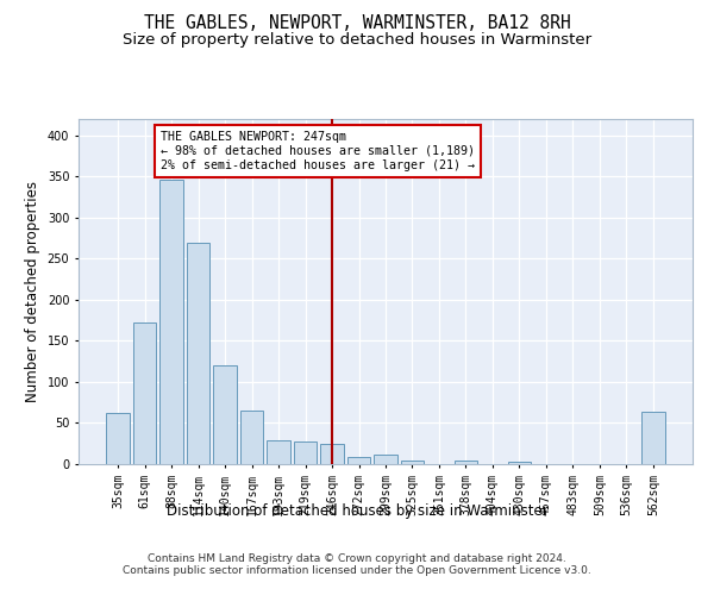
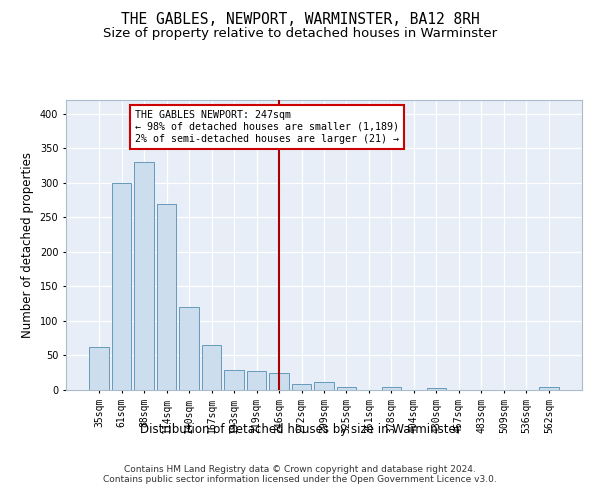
61sqm: 172 -> 300
88sqm: 346 -> 330
562sqm: 64 -> 4
